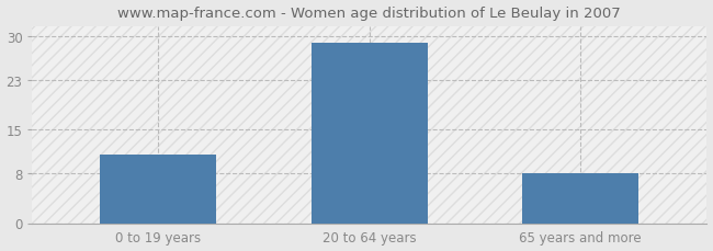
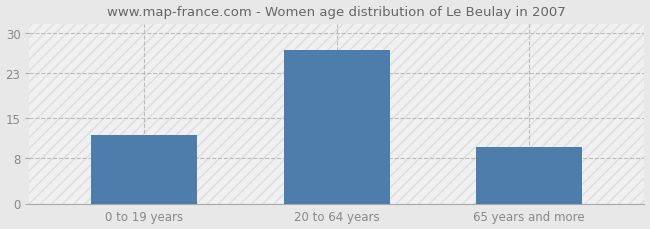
0 to 19 years: 11 -> 12
20 to 64 years: 29 -> 27
65 years and more: 8 -> 10
